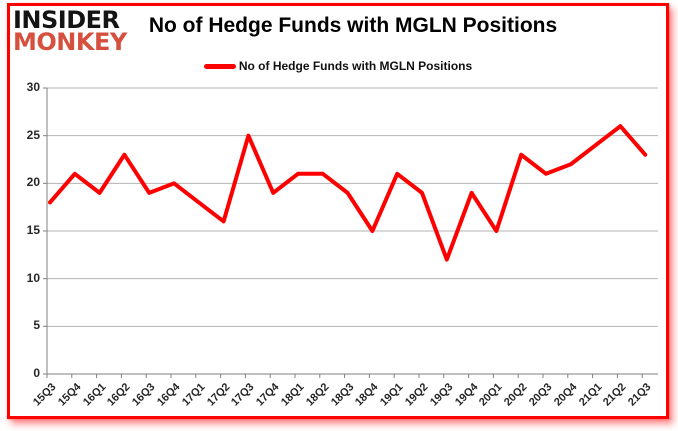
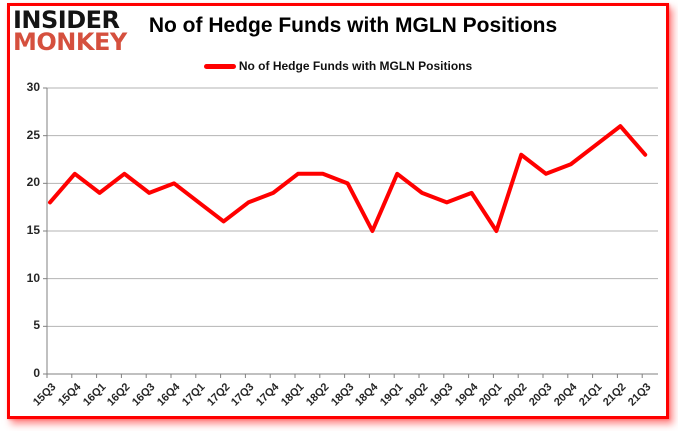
16Q2: 23 -> 21
17Q3: 25 -> 18
18Q3: 19 -> 20
19Q3: 12 -> 18
